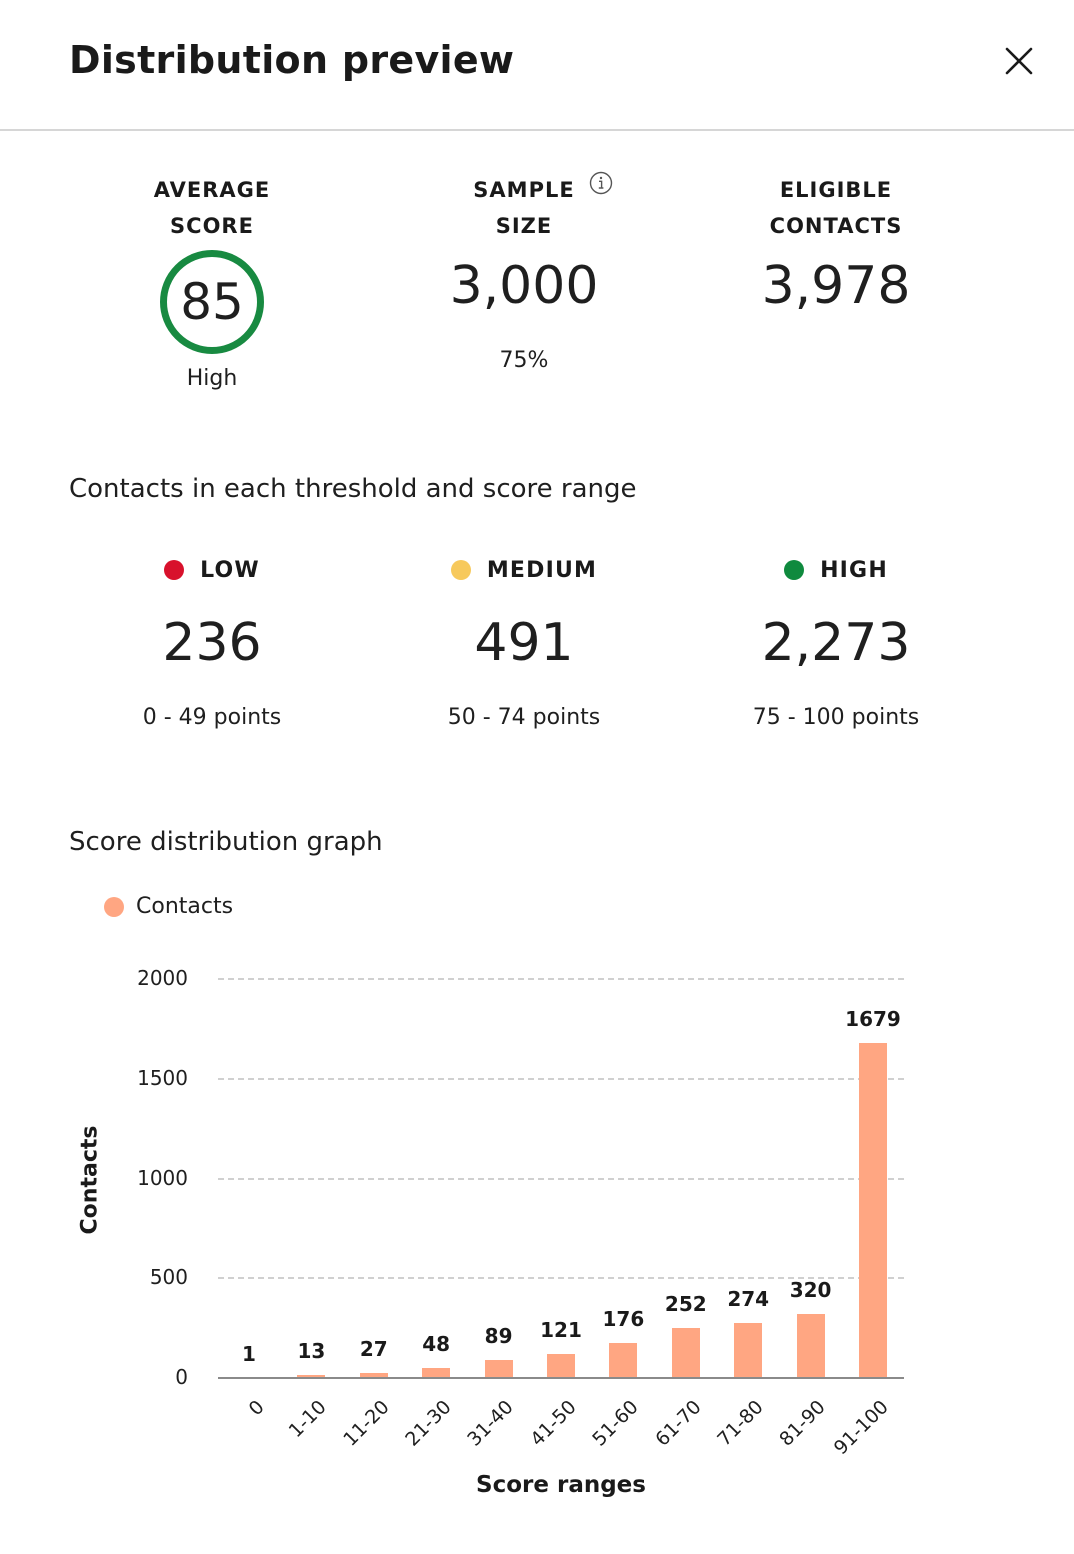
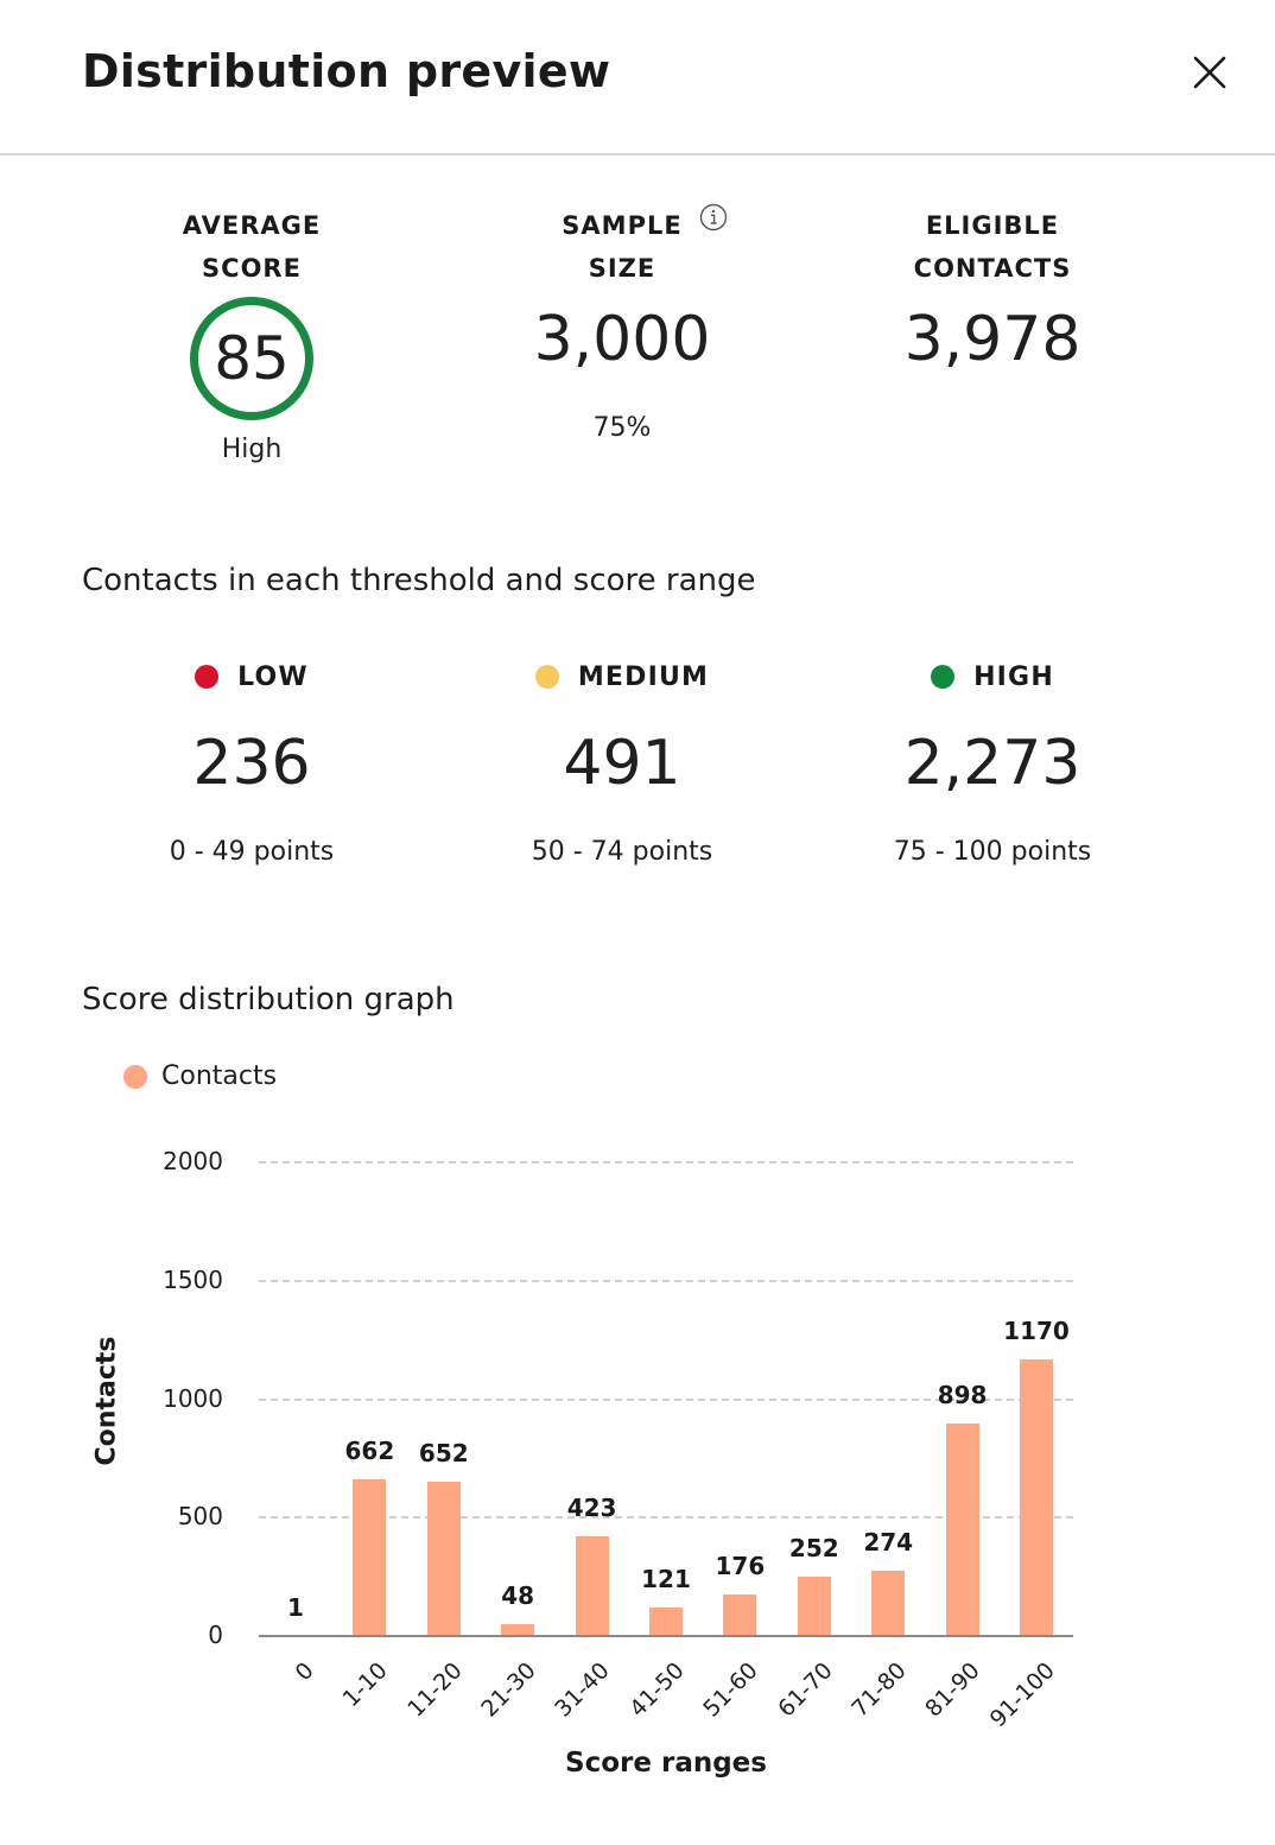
1-10: 13 -> 662
11-20: 27 -> 652
31-40: 89 -> 423
81-90: 320 -> 898
91-100: 1679 -> 1170
